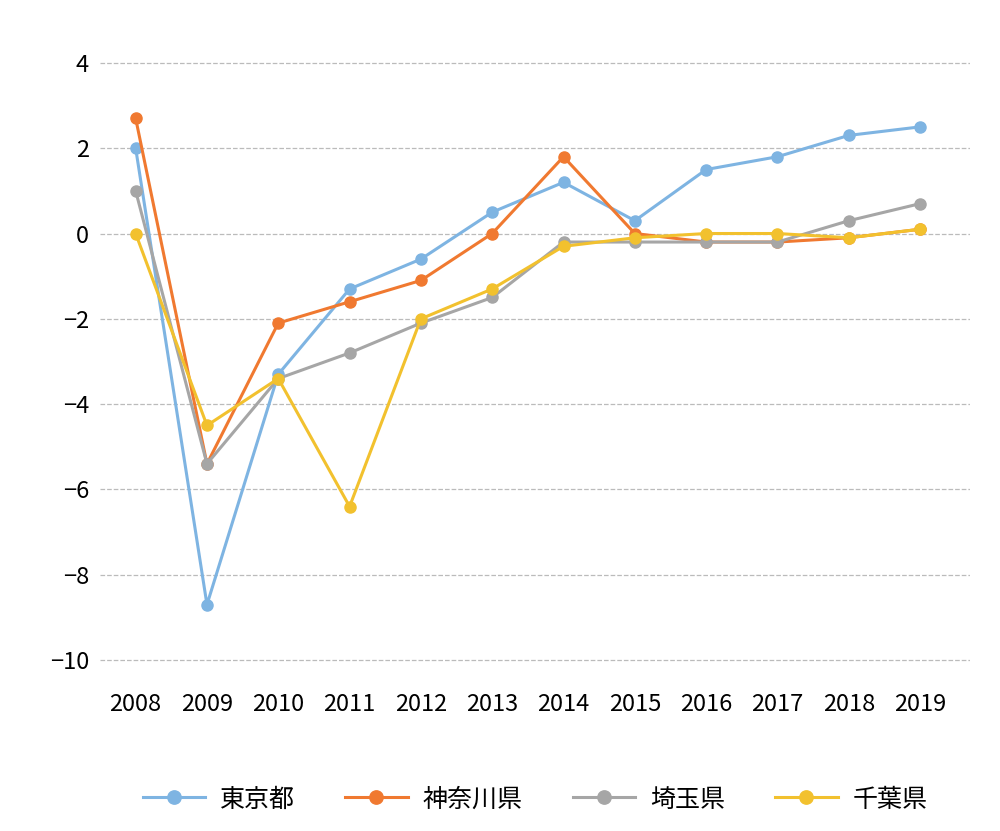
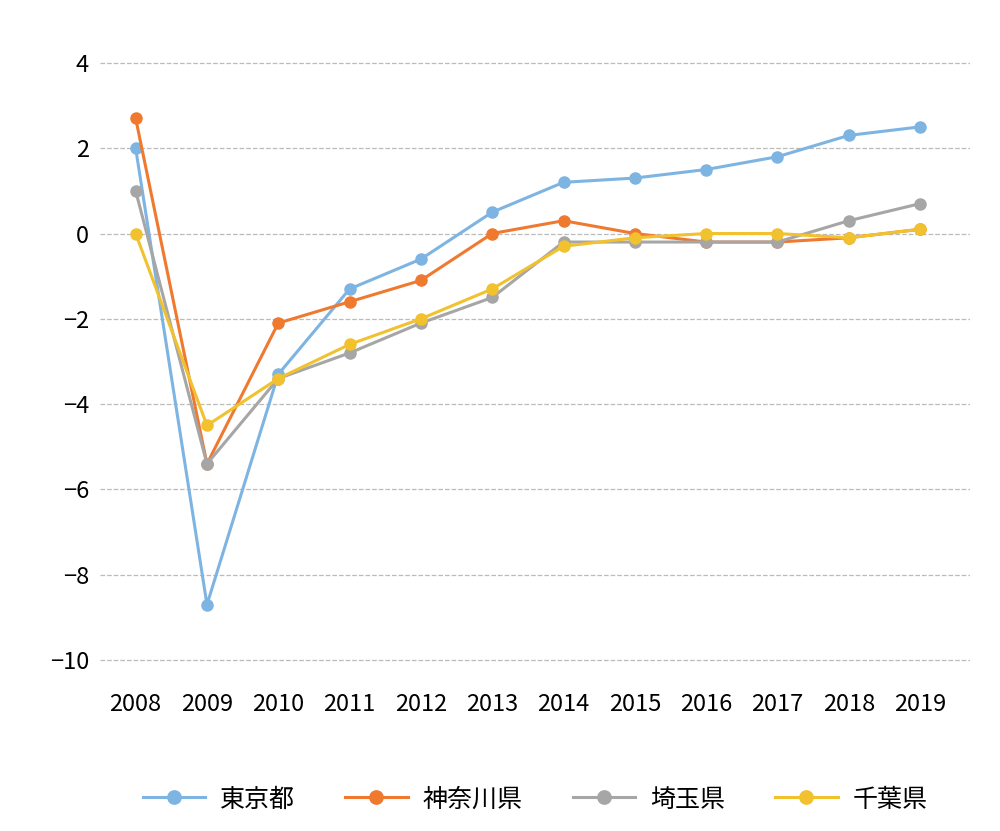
千葉県/2011: -6.4 -> -2.6
神奈川県/2014: 1.8 -> 0.3
東京都/2015: 0.3 -> 1.3
